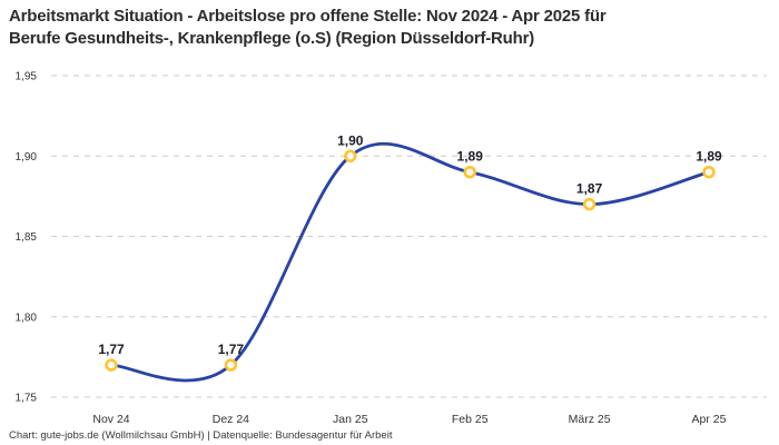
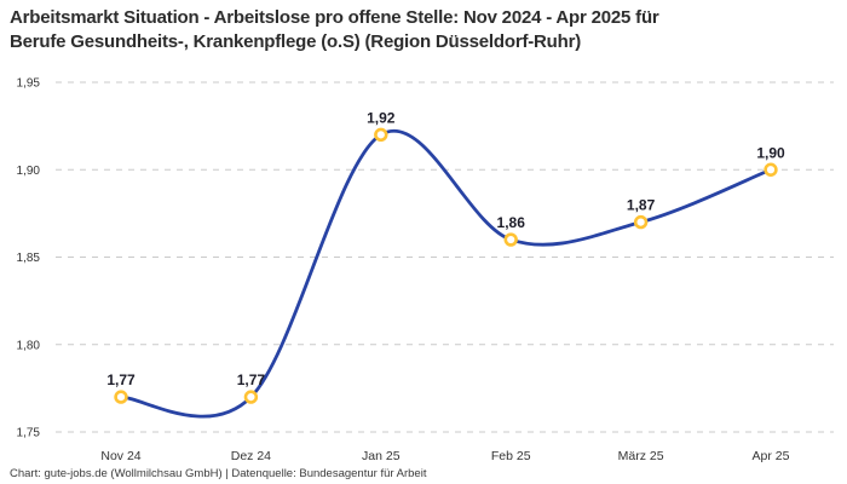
Jan 25: 1,90 -> 1,92
Feb 25: 1,89 -> 1,86
Apr 25: 1,89 -> 1,90
